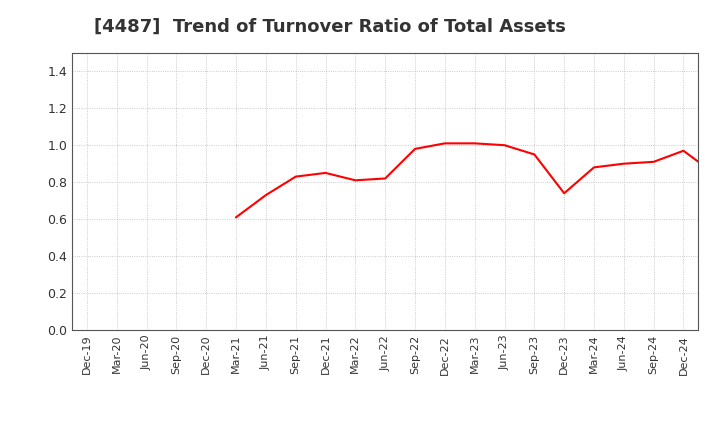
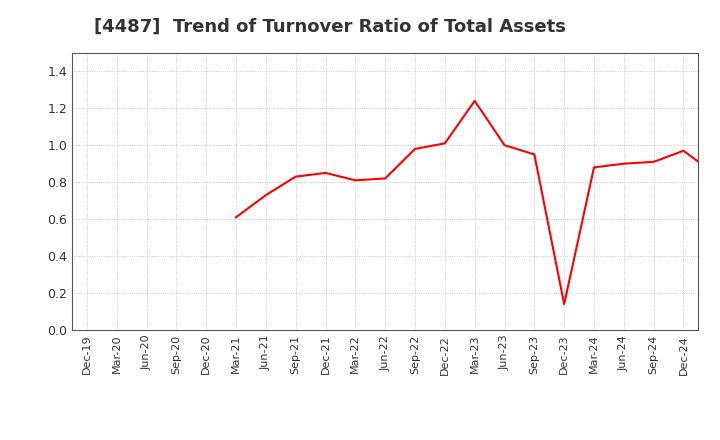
Mar-23: 1.01 -> 1.24
Dec-23: 0.74 -> 0.14
